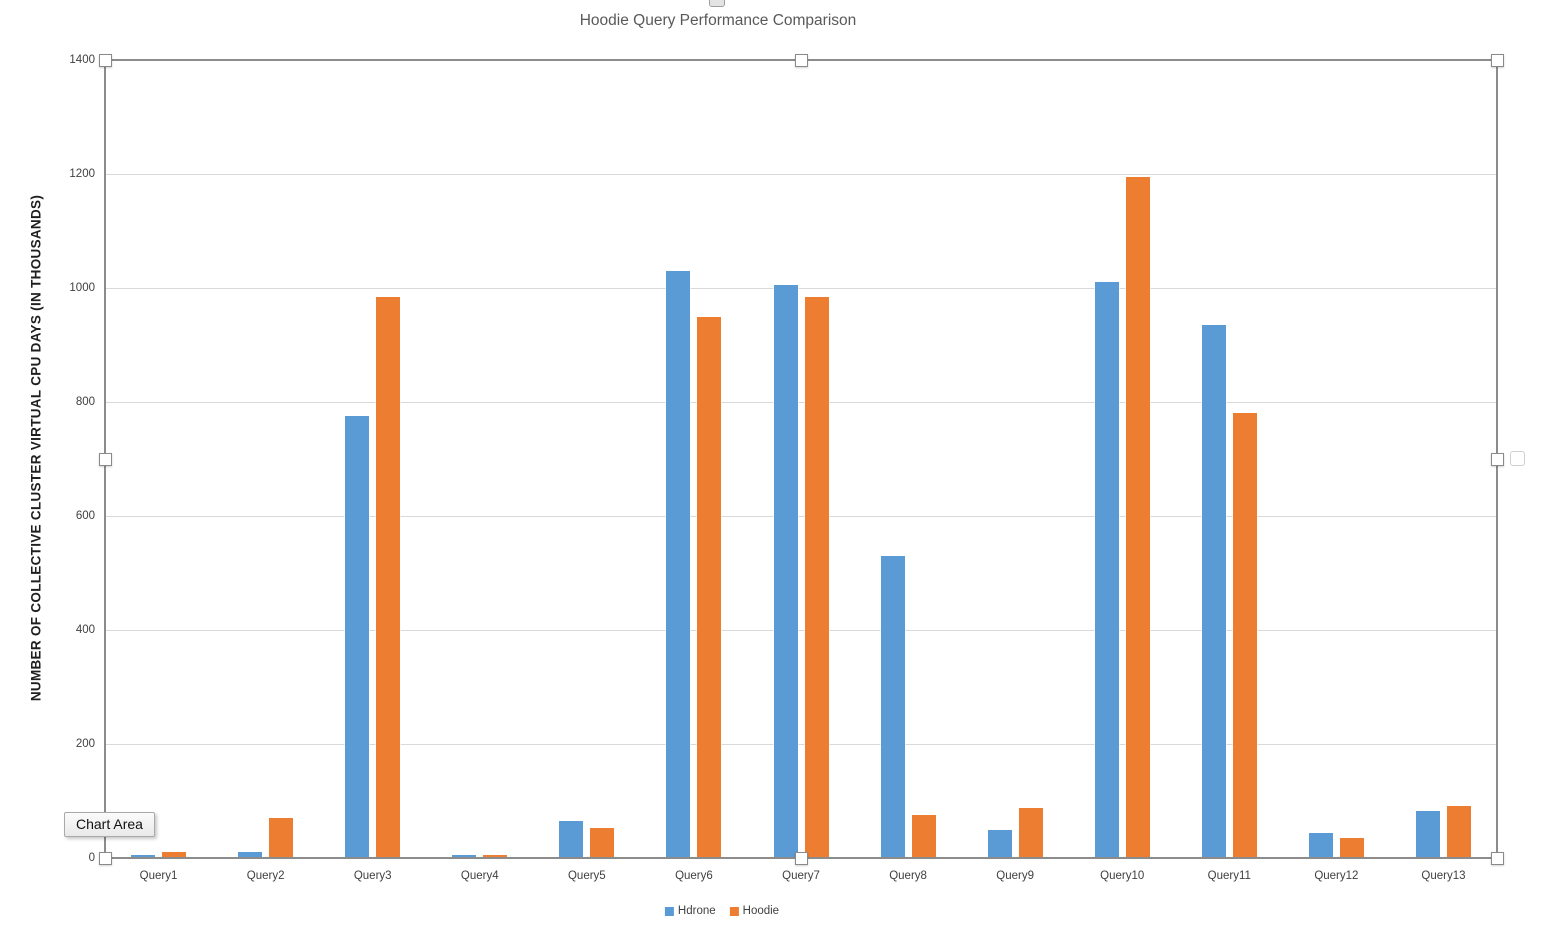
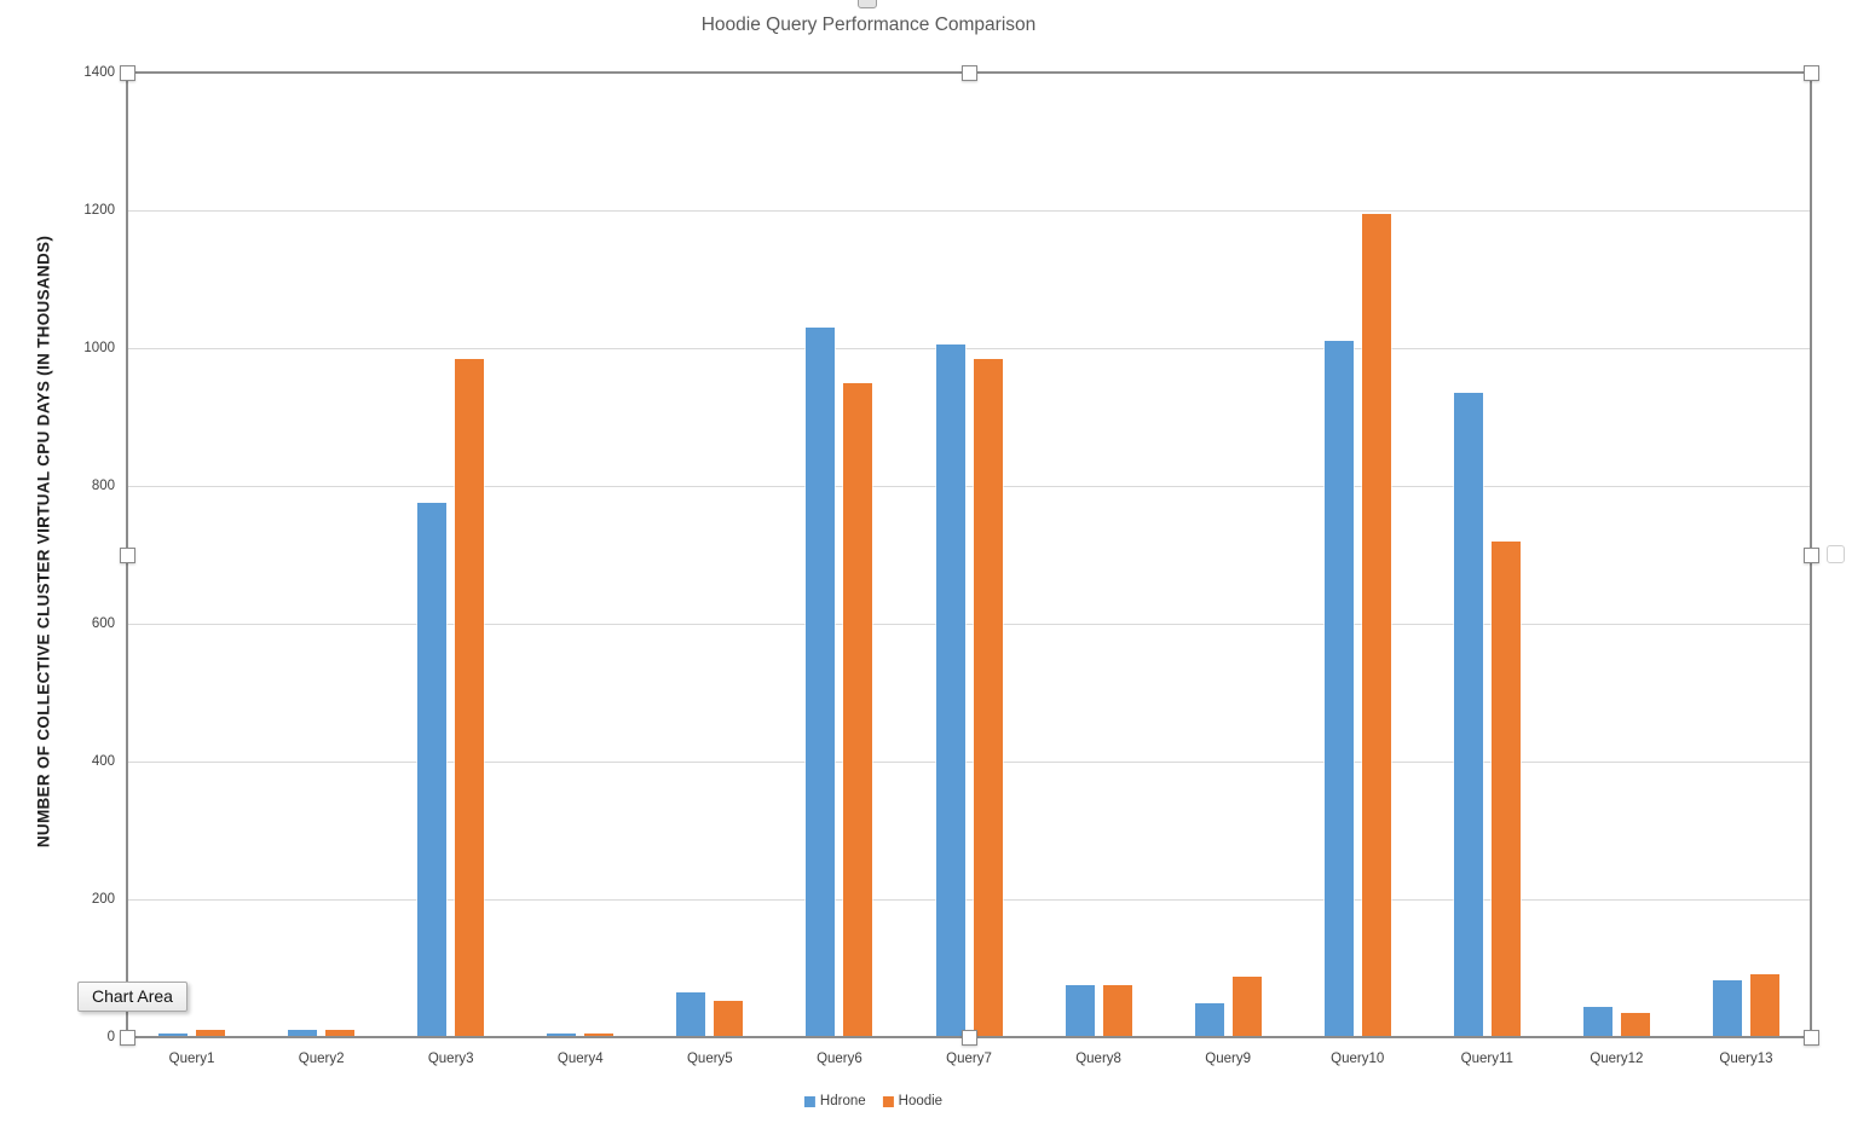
Hoodie/Query2: 70 -> 10
Hdrone/Query8: 530 -> 80
Hoodie/Query11: 780 -> 720
